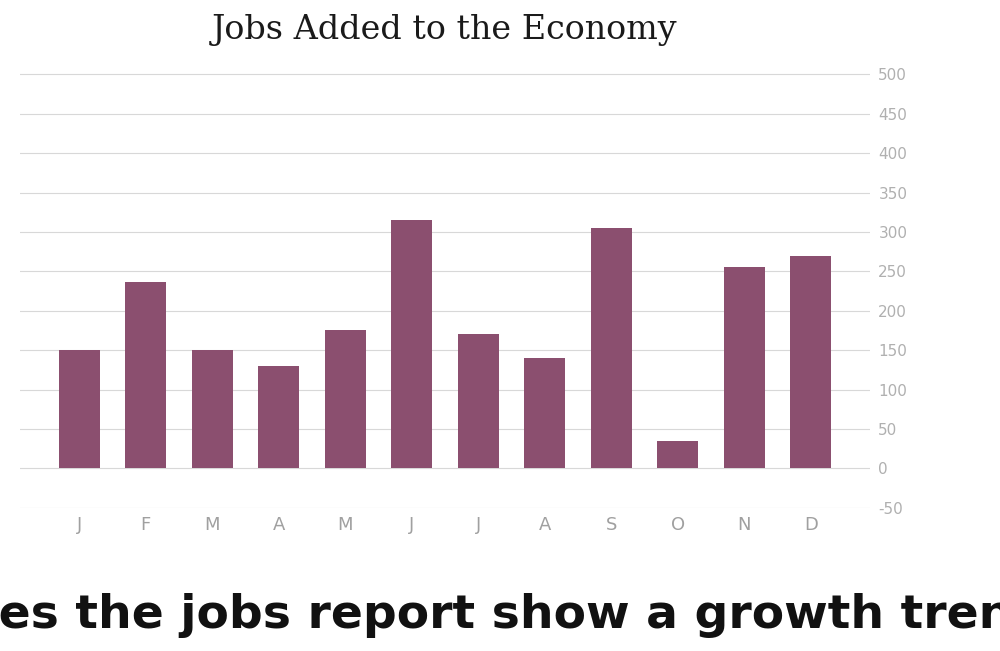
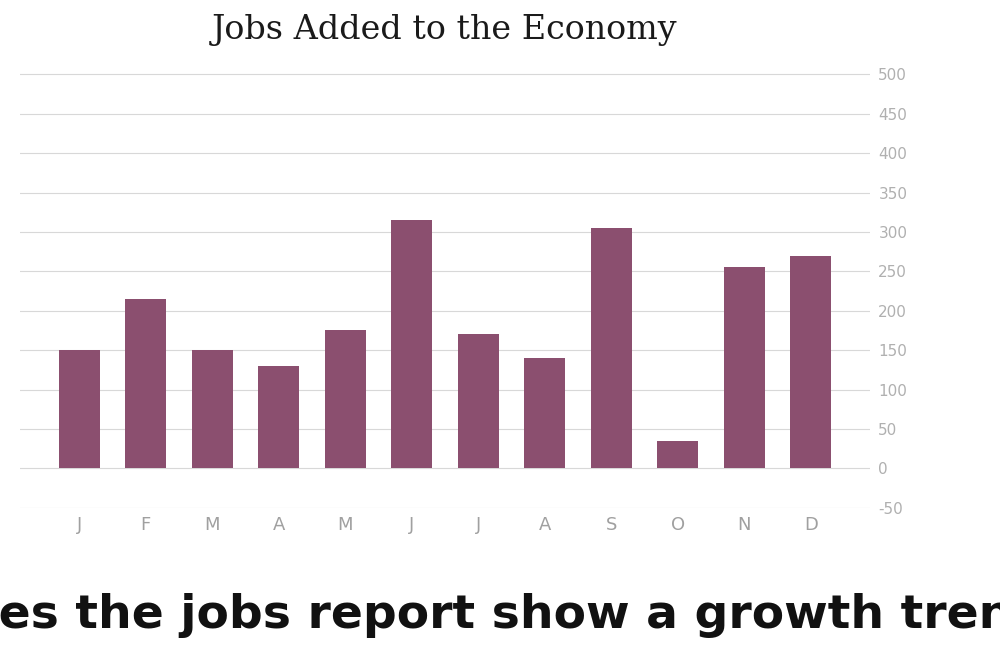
F: 236 -> 215
